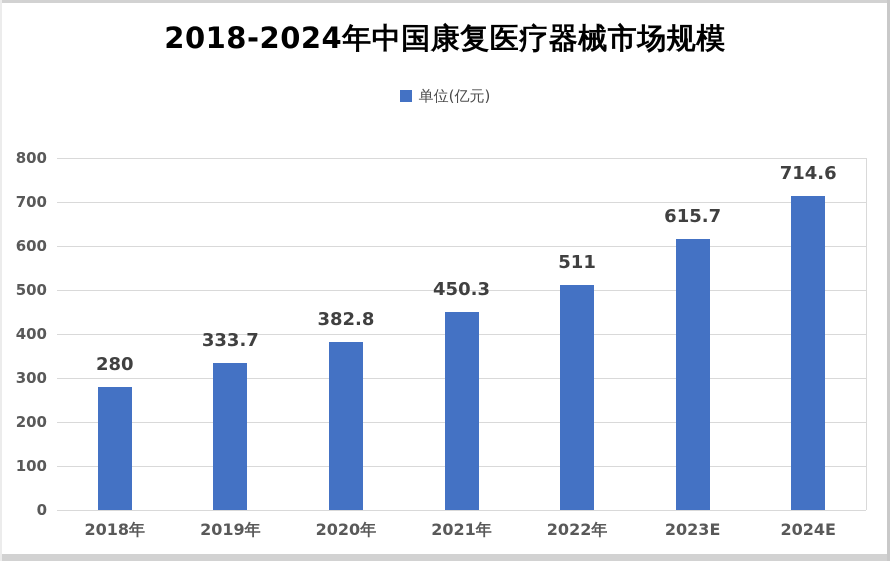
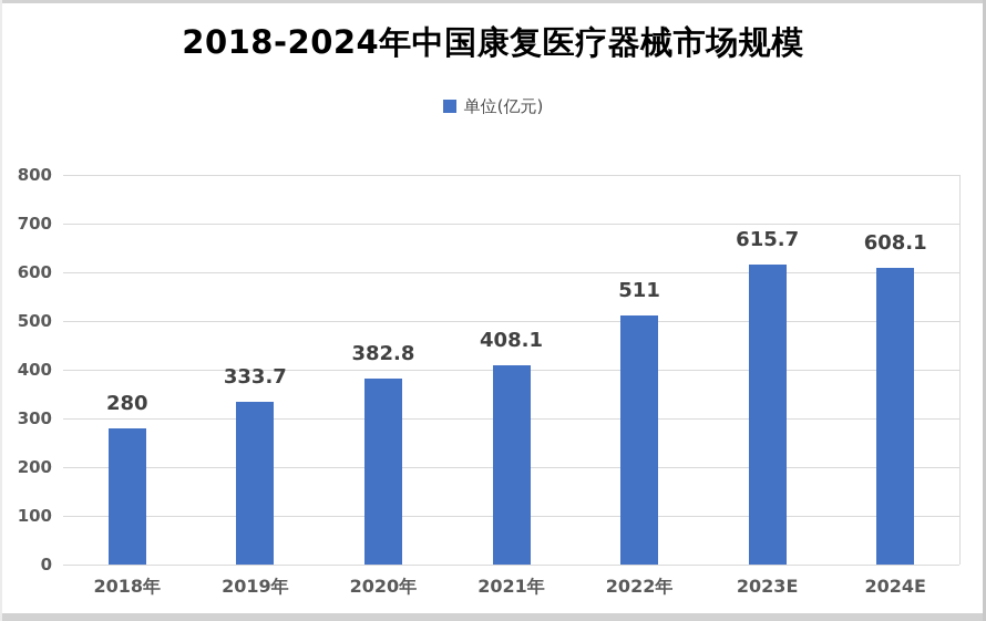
2021年: 450.3 -> 408.1
2024E: 714.6 -> 608.1
